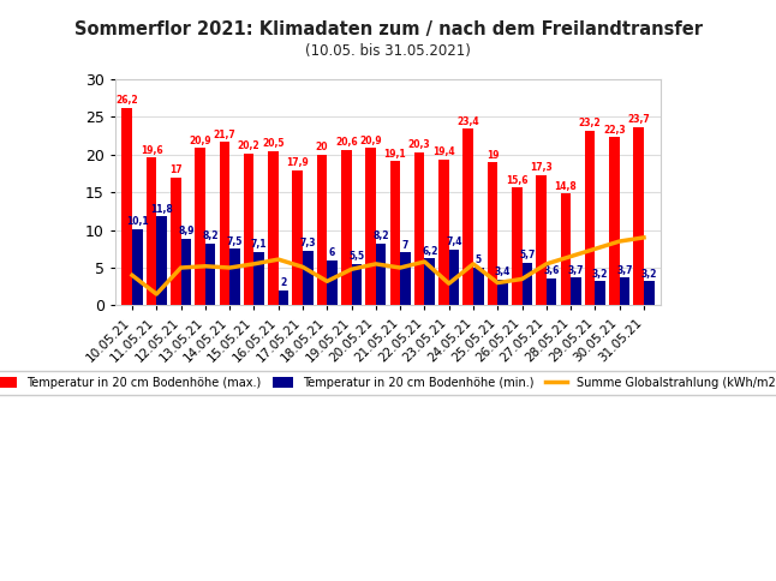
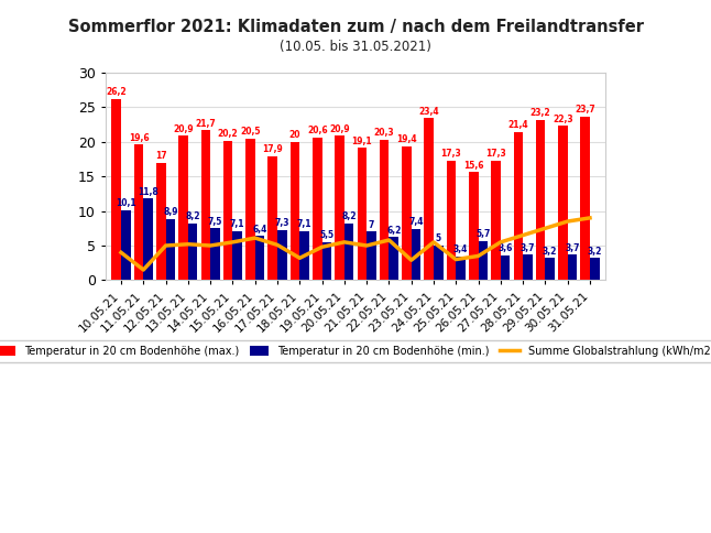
Temperatur in 20 cm Bodenhöhe (min.)/16.05.21: 2 -> 6,4
Temperatur in 20 cm Bodenhöhe (min.)/18.05.21: 6 -> 7,1
Temperatur in 20 cm Bodenhöhe (max.)/25.05.21: 19 -> 17,3
Temperatur in 20 cm Bodenhöhe (max.)/28.05.21: 14,8 -> 21,4
